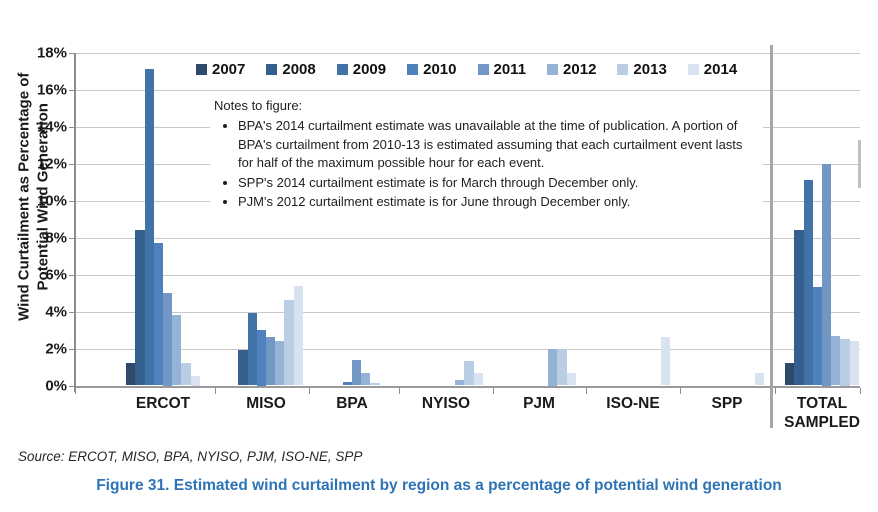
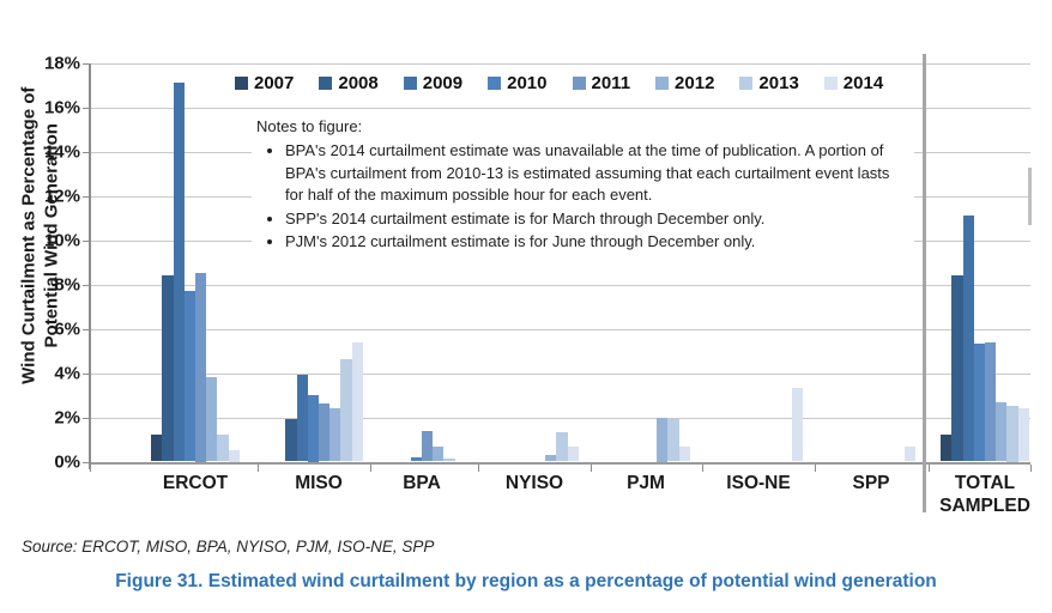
2011/ERCOT: 5.0% -> 8.5%
2014/ISO-NE: 2.6% -> 3.3%
2011/TOTAL SAMPLED: 12.0% -> 5.4%
